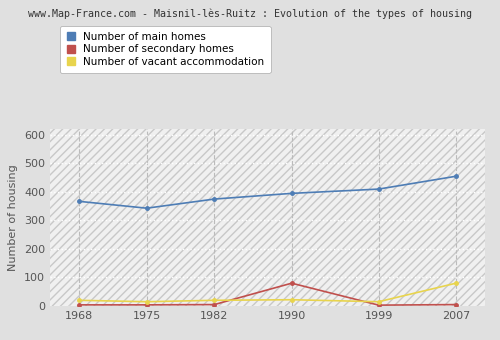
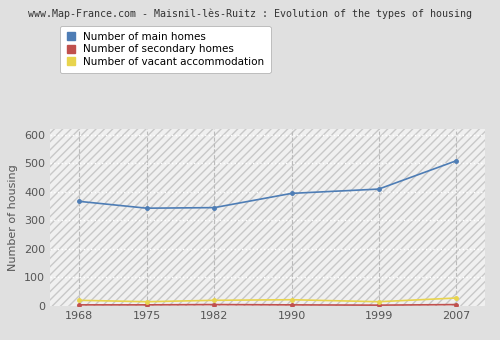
Number of main homes/1982: 375 -> 345
Number of secondary homes/1990: 80 -> 4
Number of main homes/2007: 455 -> 509
Number of vacant accommodation/2007: 80 -> 28
